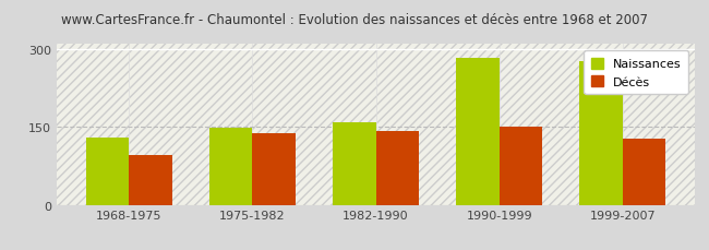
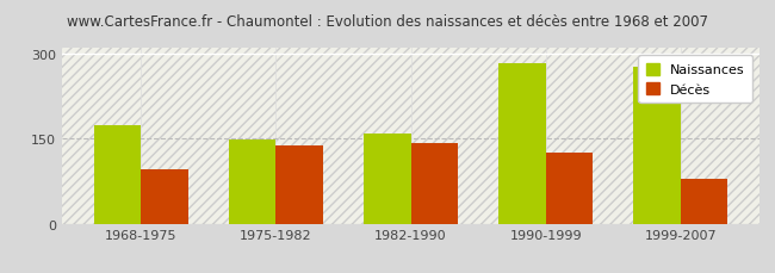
Naissances/1968-1975: 130 -> 175
Décès/1990-1999: 150 -> 125
Décès/1999-2007: 128 -> 80
